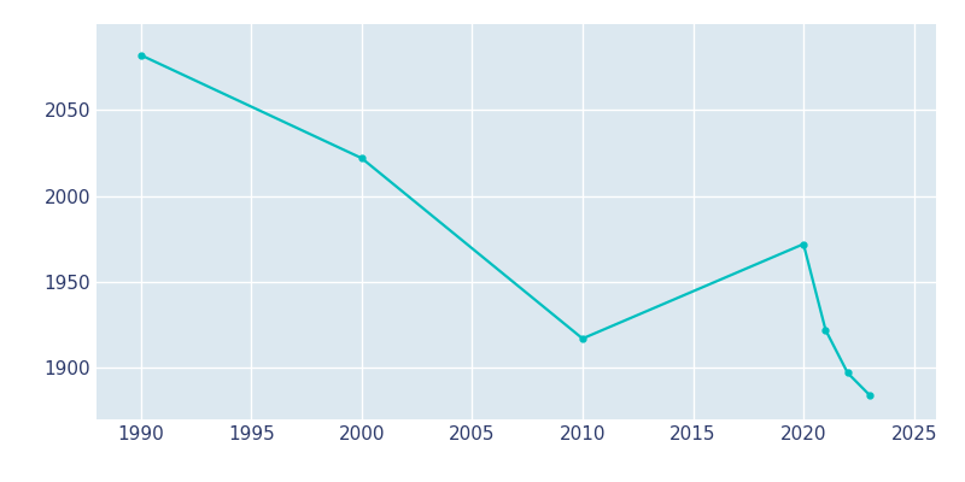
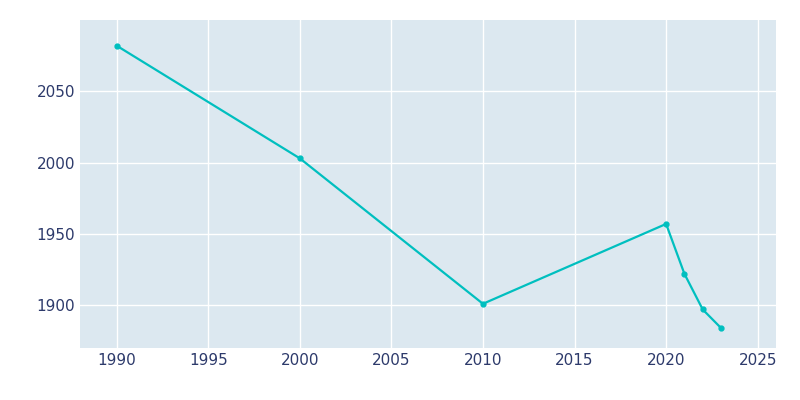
2000: 2022 -> 2003
2010: 1917 -> 1901
2020: 1972 -> 1957
